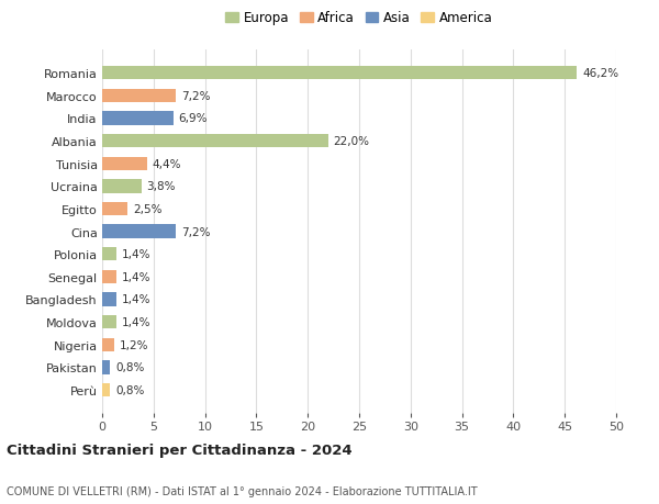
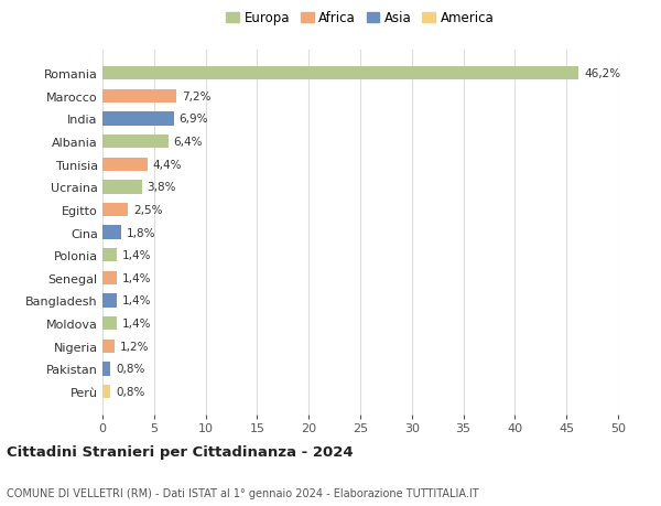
Albania: 22,0% -> 6,4%
Cina: 7,2% -> 1,8%
